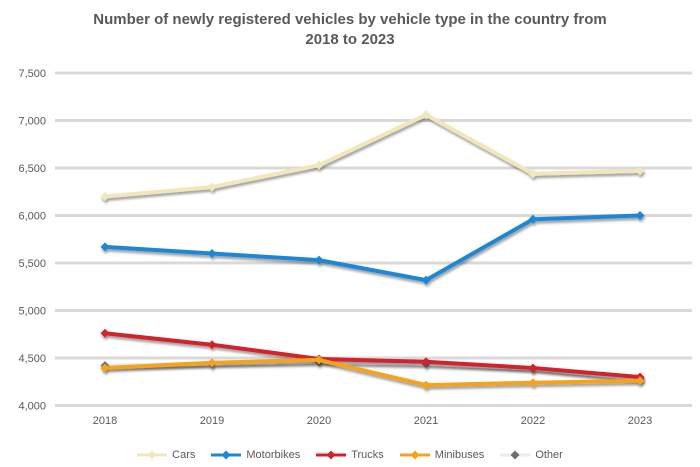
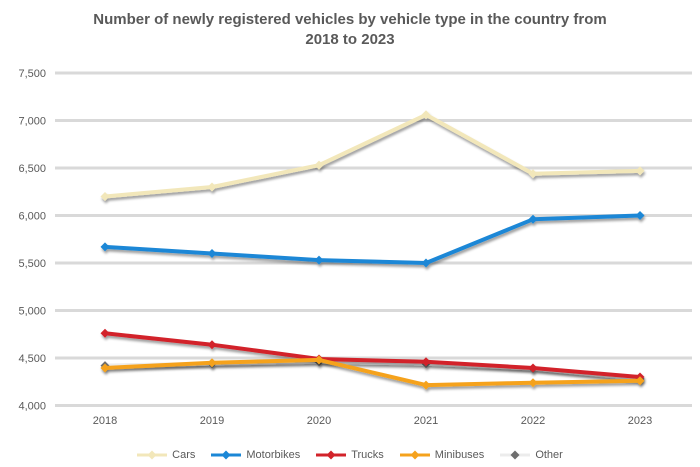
Motorbikes/2021: 5300 -> 5500
